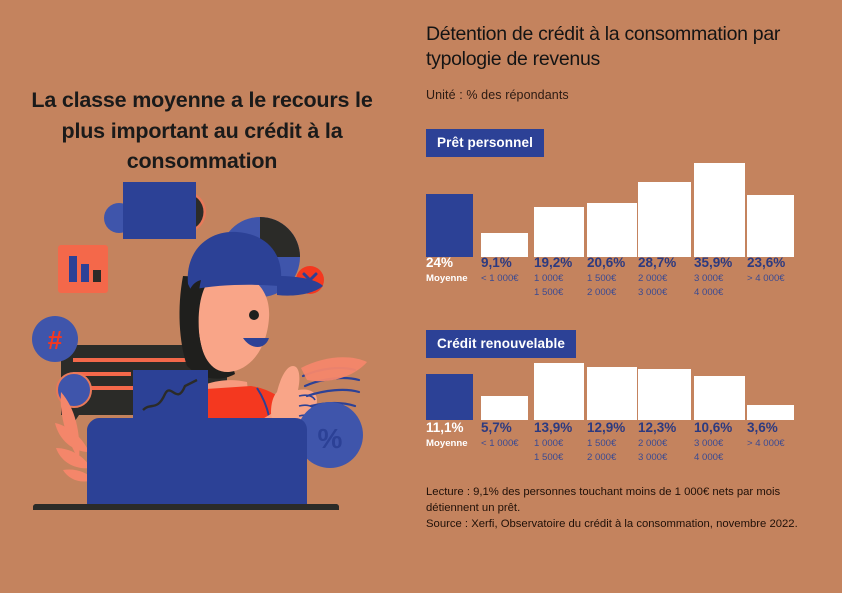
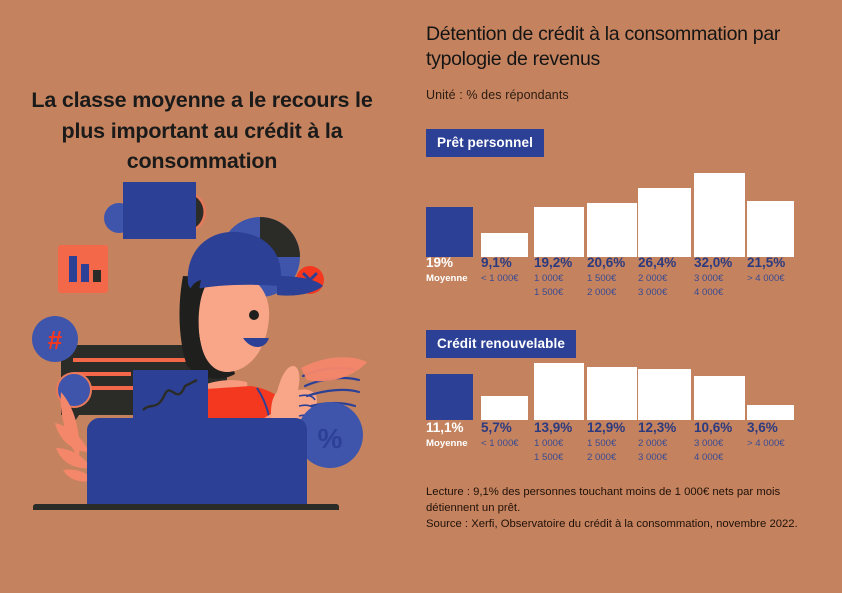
Prêt personnel/Moyenne: 24% -> 19%
Prêt personnel/2 000€ 3 000€: 28,7% -> 26,4%
Prêt personnel/3 000€ 4 000€: 35,9% -> 32,0%
Prêt personnel/> 4 000€: 23,6% -> 21,5%
